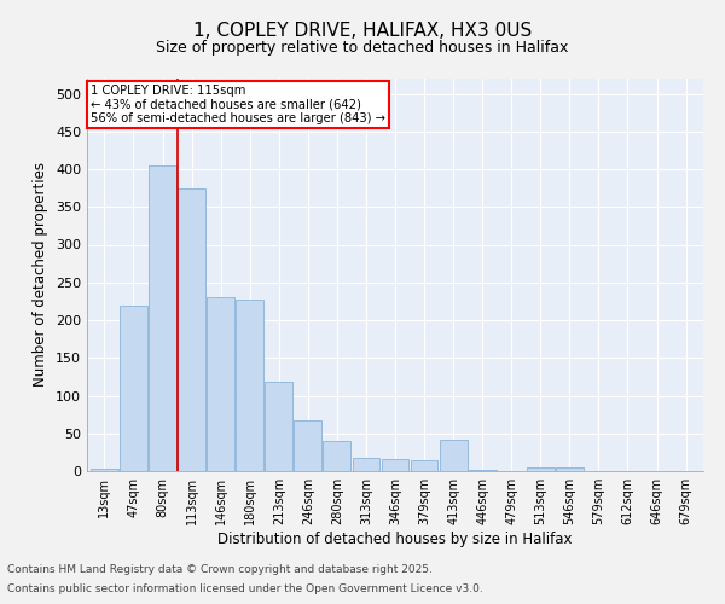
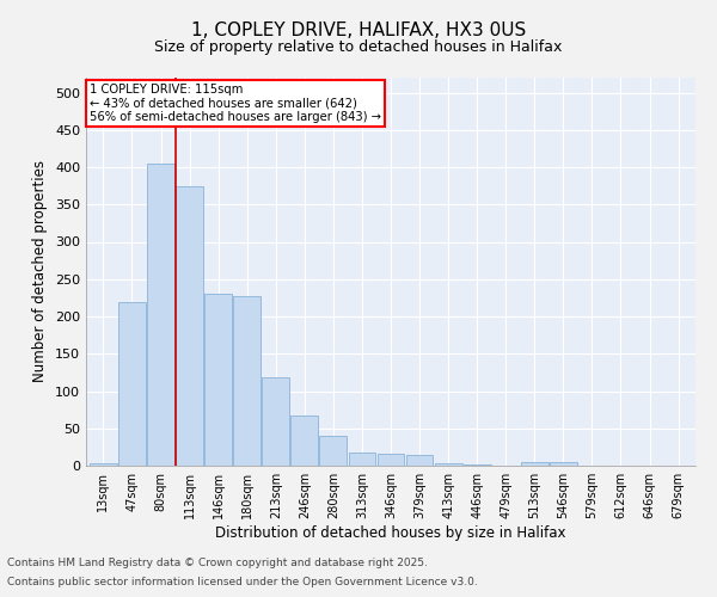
413sqm: 42 -> 4
